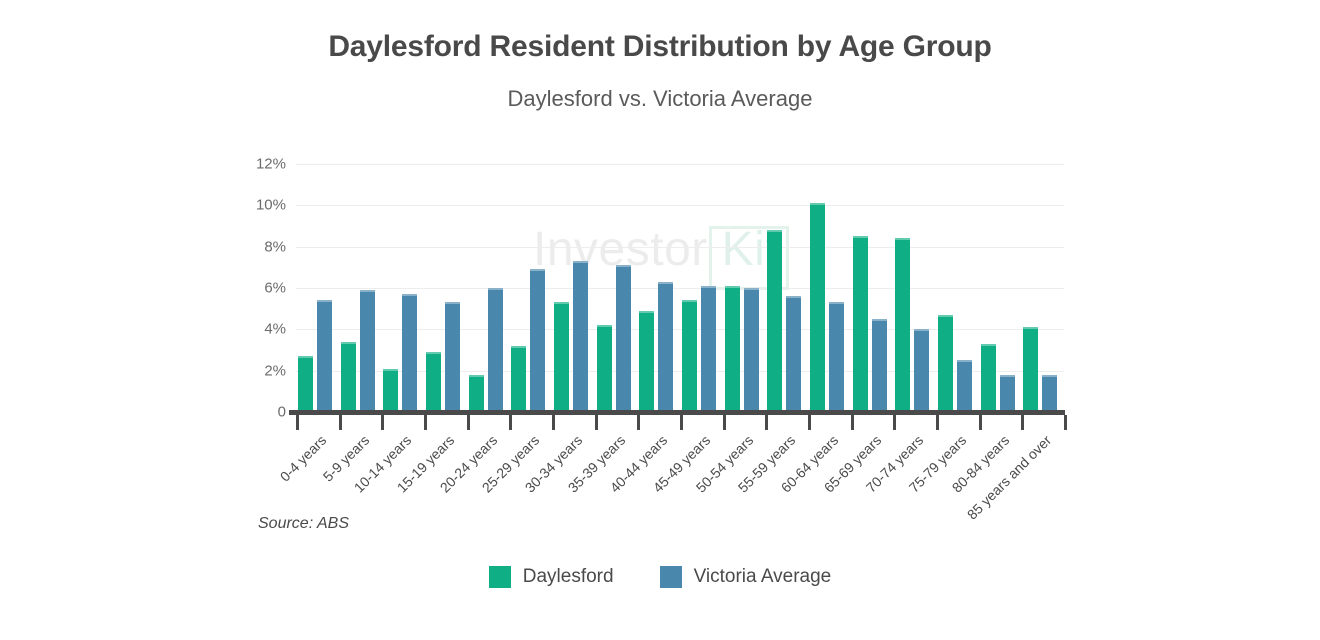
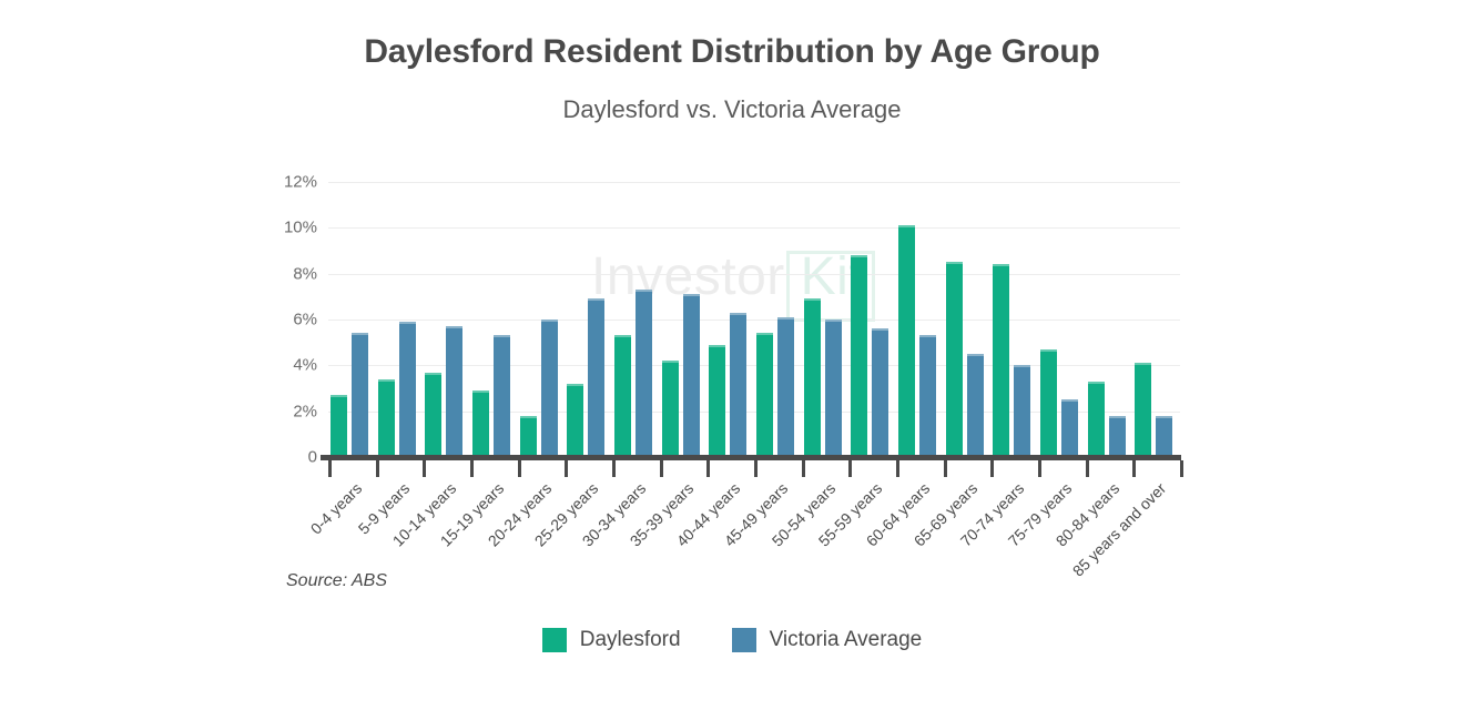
Daylesford/10-14 years: 2.1% -> 3.7%
Daylesford/50-54 years: 6.1% -> 6.9%
